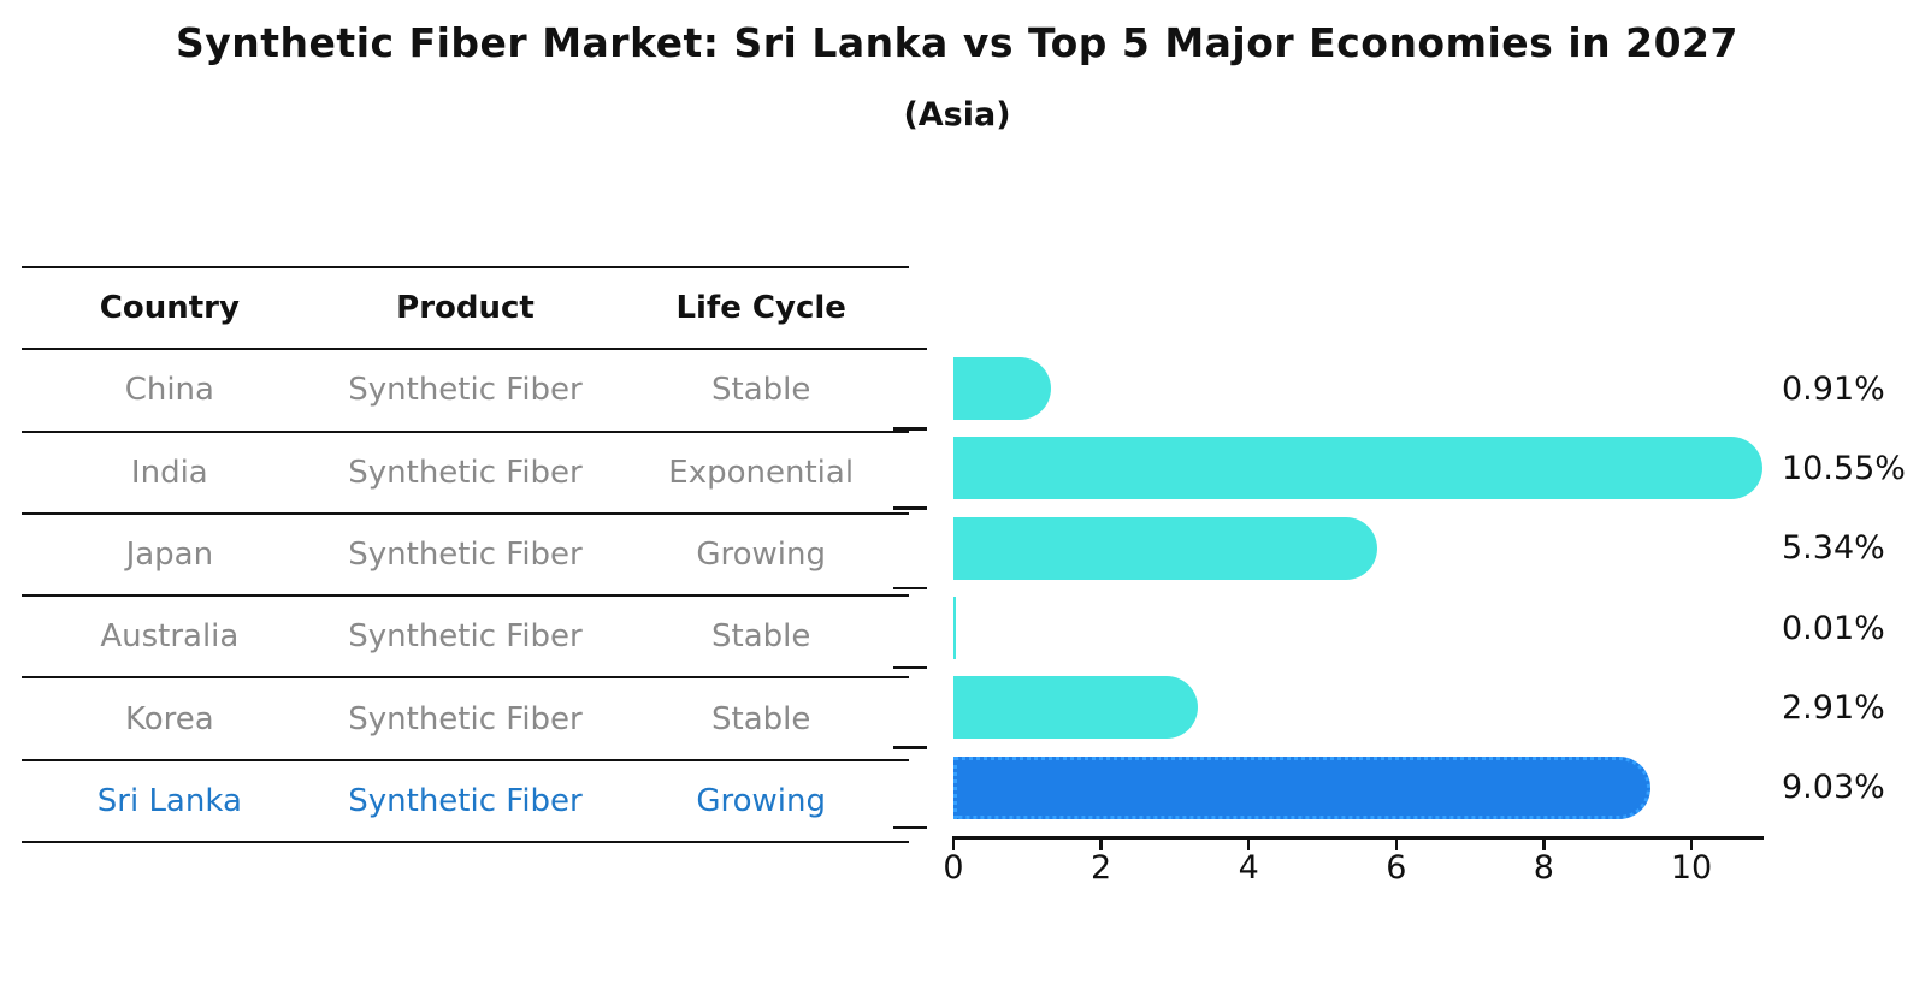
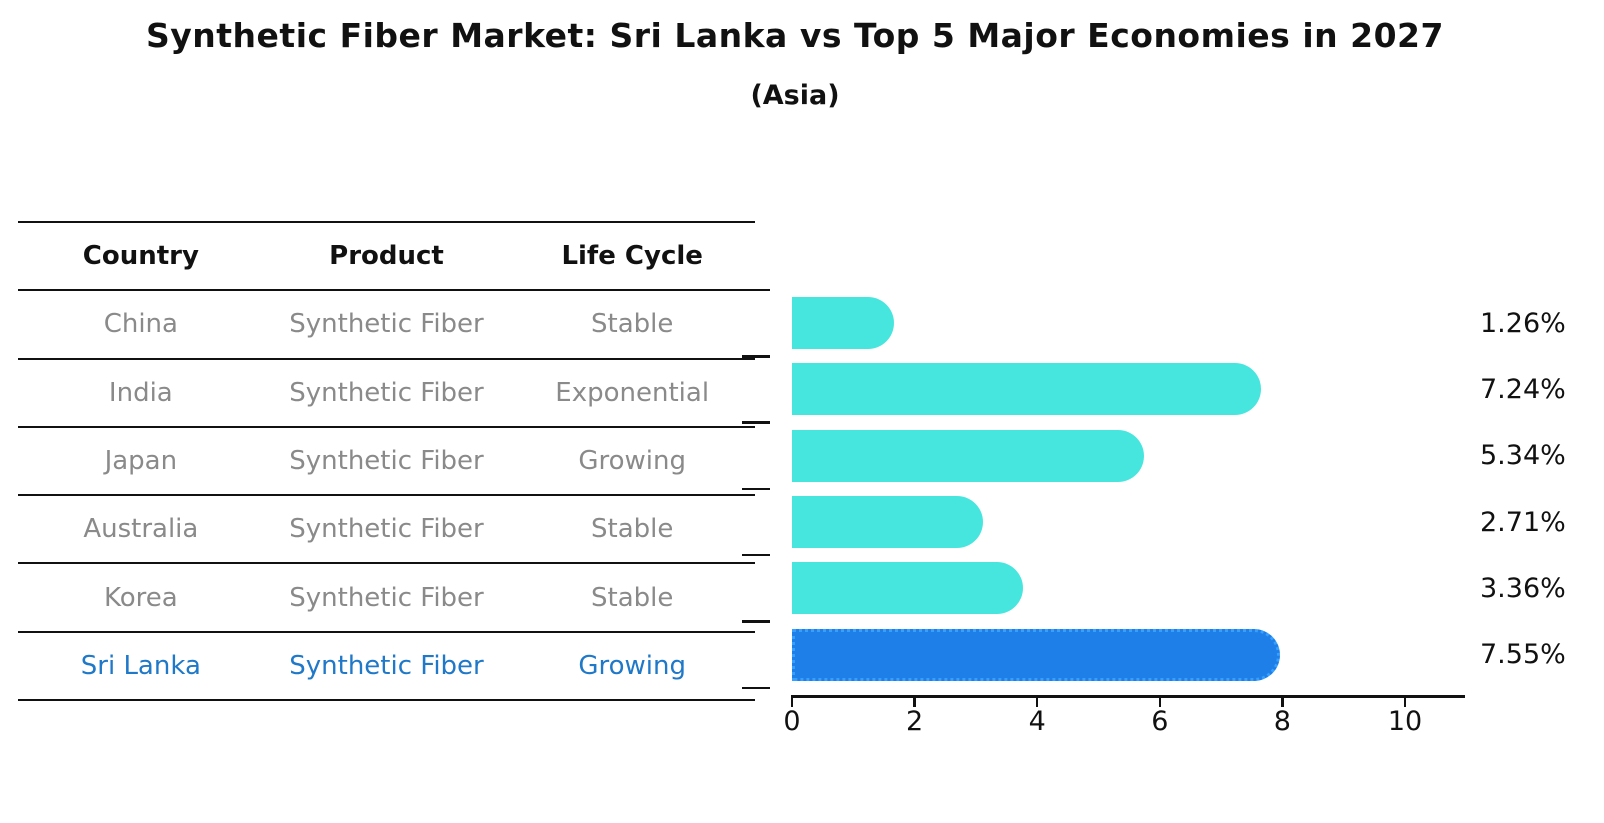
China: 0.91% -> 1.26%
India: 10.55% -> 7.24%
Australia: 0.01% -> 2.71%
Korea: 2.91% -> 3.36%
Sri Lanka: 9.03% -> 7.55%
